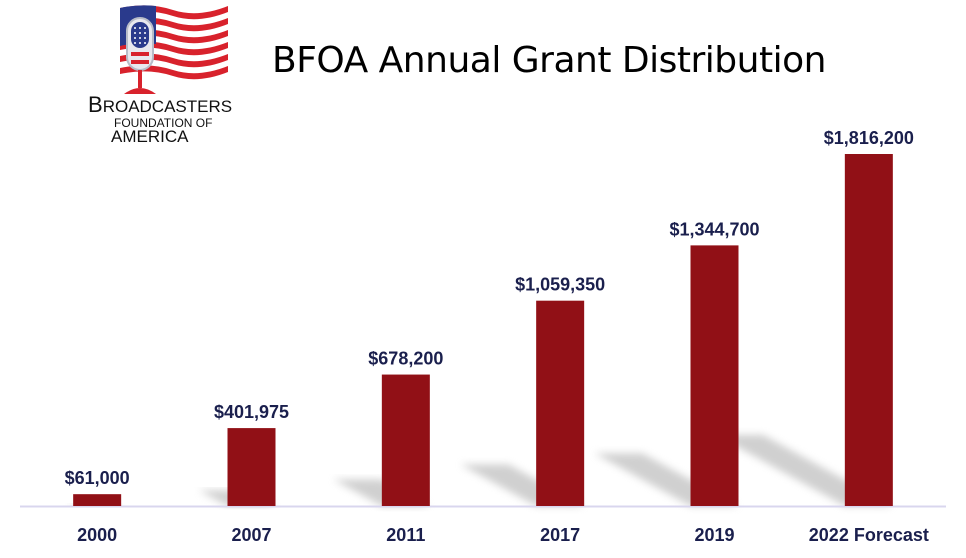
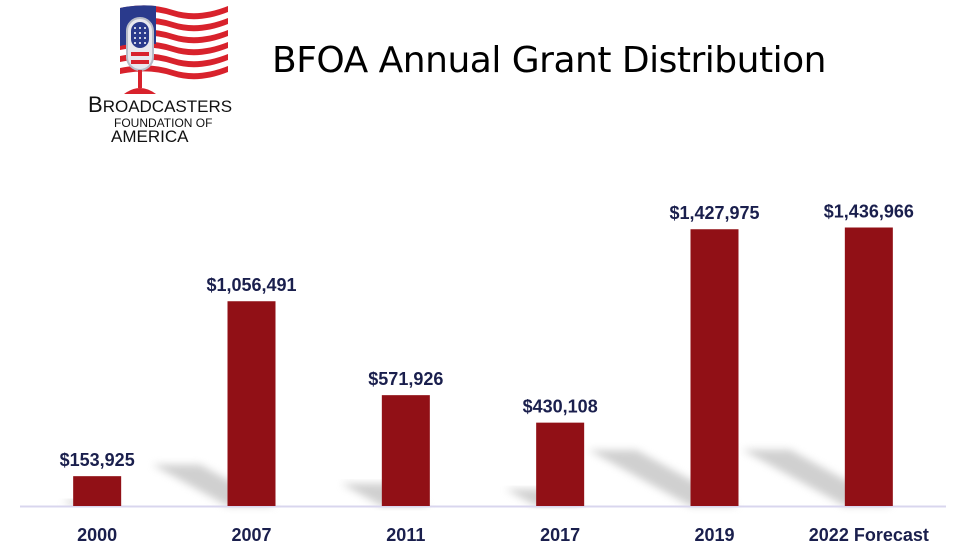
2000: $61,000 -> $153,925
2007: $401,975 -> $1,056,491
2011: $678,200 -> $571,926
2017: $1,059,350 -> $430,108
2019: $1,344,700 -> $1,427,975
2022 Forecast: $1,816,200 -> $1,436,966
